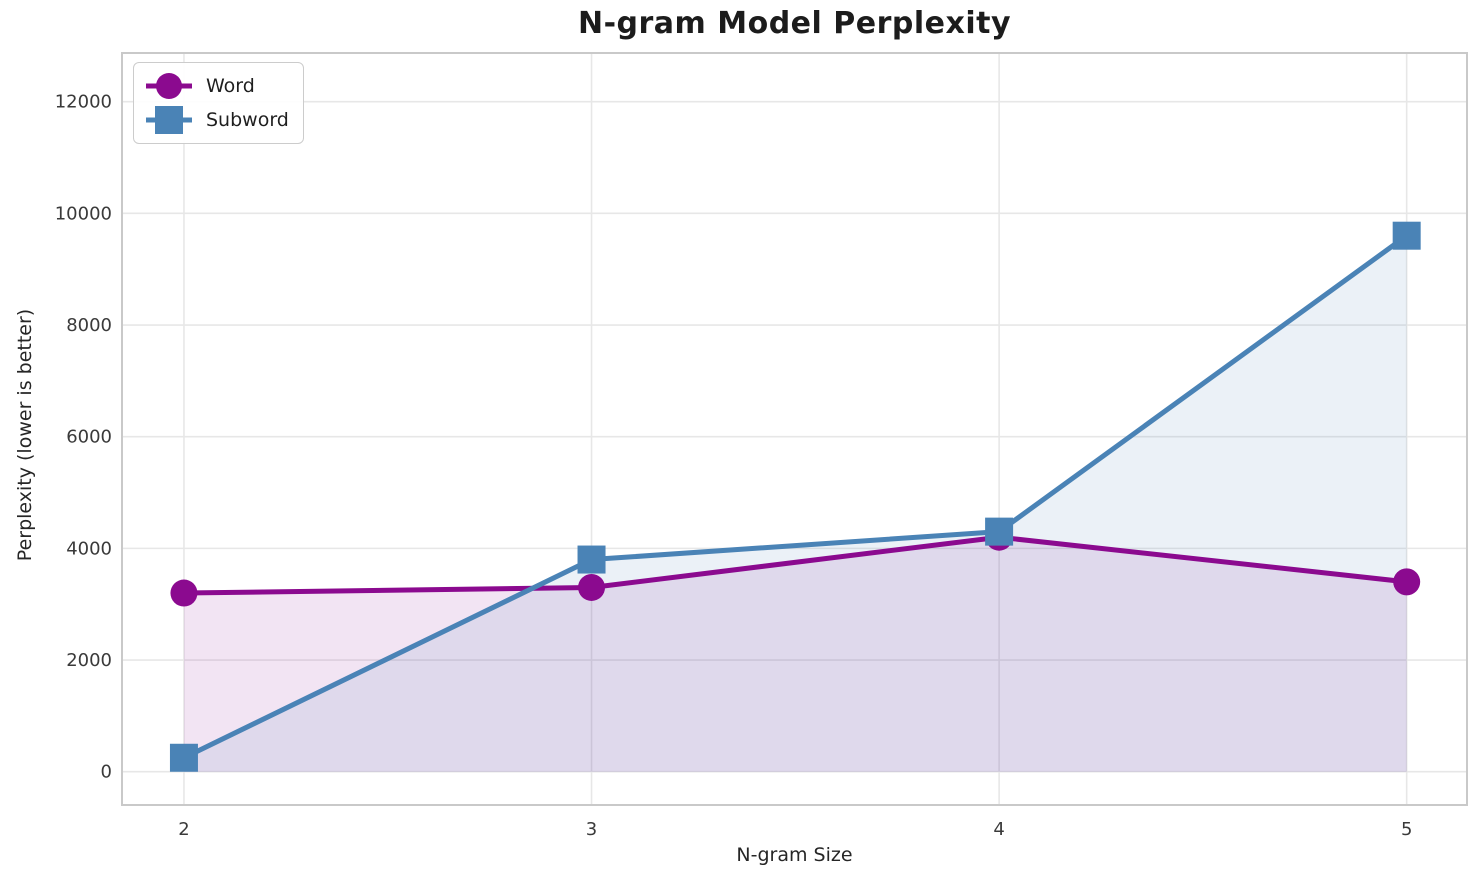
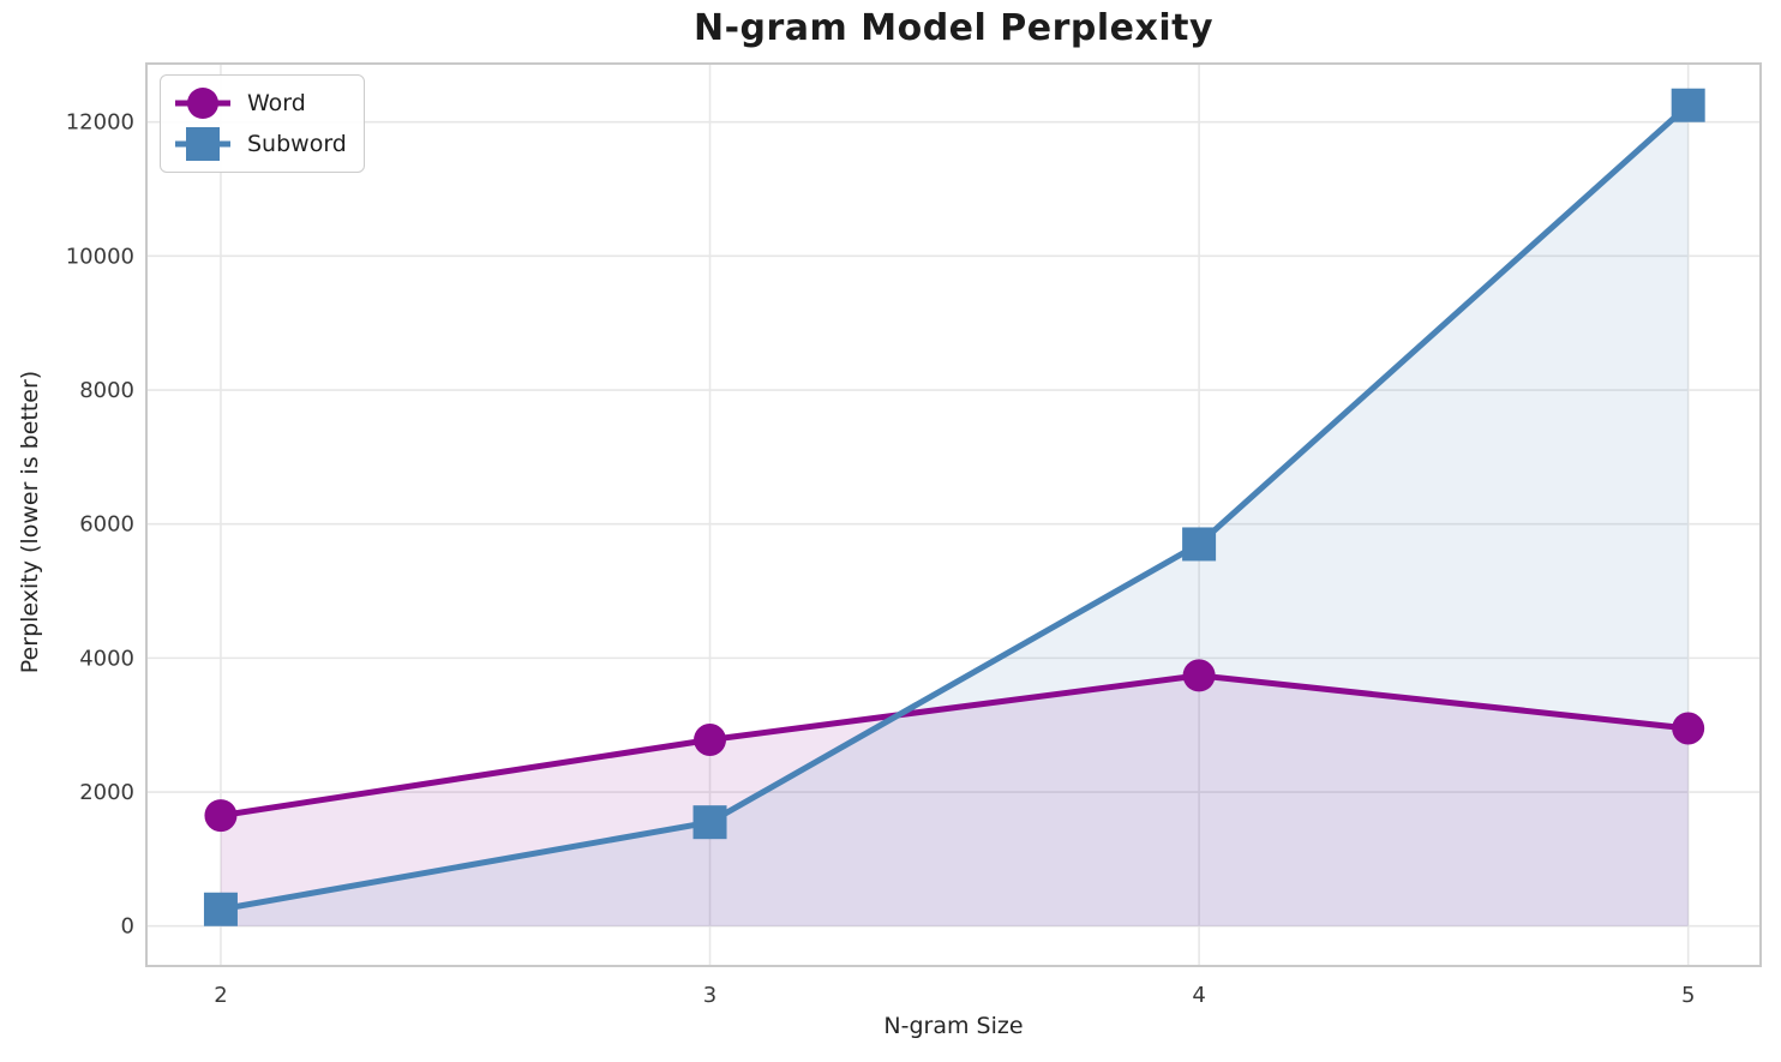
Word/2: 3200 -> 1600
Word/3: 3300 -> 2800
Subword/3: 3800 -> 1600
Word/4: 4200 -> 3700
Subword/4: 4300 -> 5700
Word/5: 3400 -> 3000
Subword/5: 9600 -> 12200
